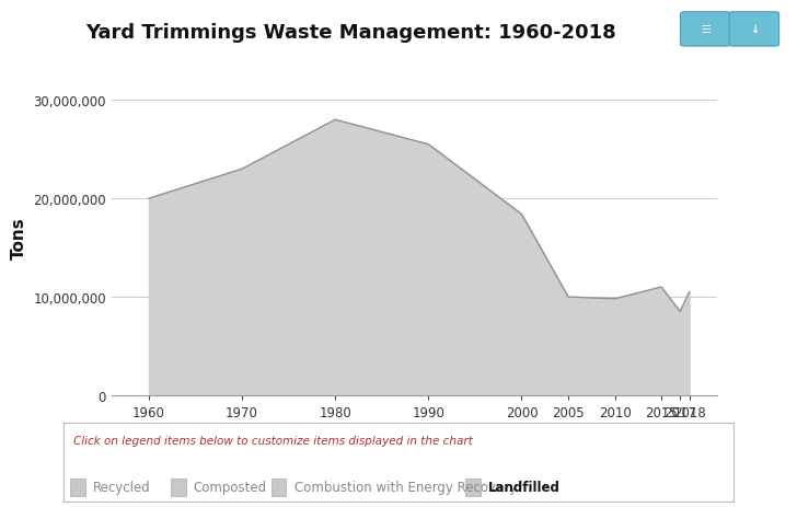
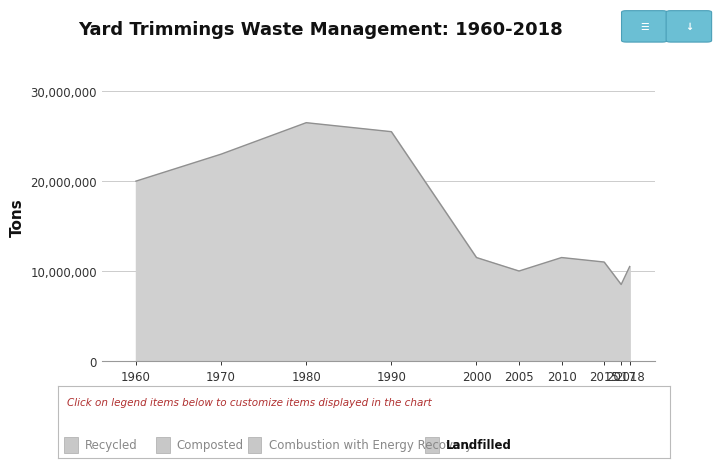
1980: 28,000,000 -> 26,500,000
2000: 18,400,000 -> 11,500,000
2010: 9,800,000 -> 11,500,000
